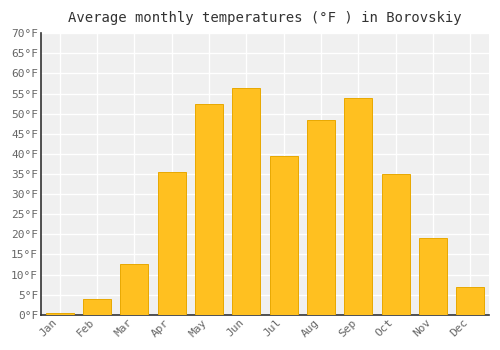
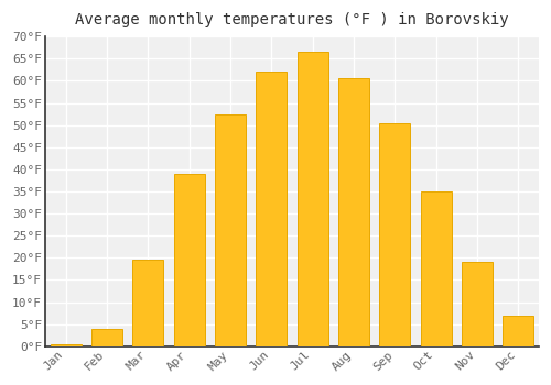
Mar: 12.5°F -> 19.5°F
Apr: 35.5°F -> 39.0°F
Jun: 56.5°F -> 62.0°F
Jul: 39.5°F -> 66.5°F
Aug: 48.5°F -> 60.5°F
Sep: 54.0°F -> 50.5°F
